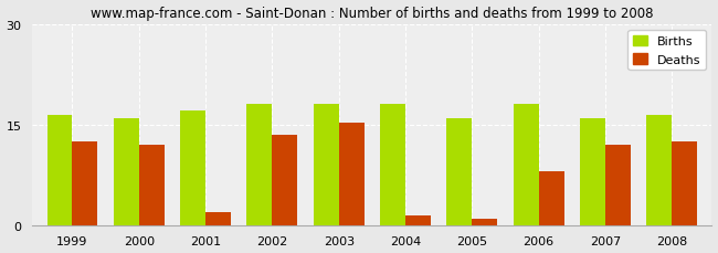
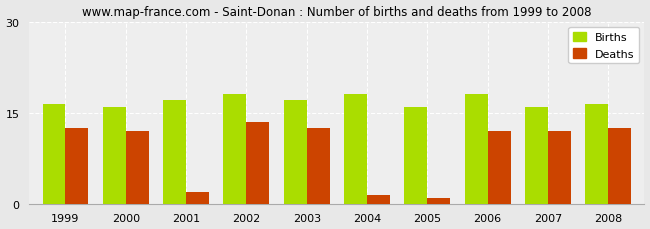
Births/2003: 18.0 -> 17.0
Deaths/2003: 15.2 -> 12.5
Deaths/2006: 8.0 -> 12.0
